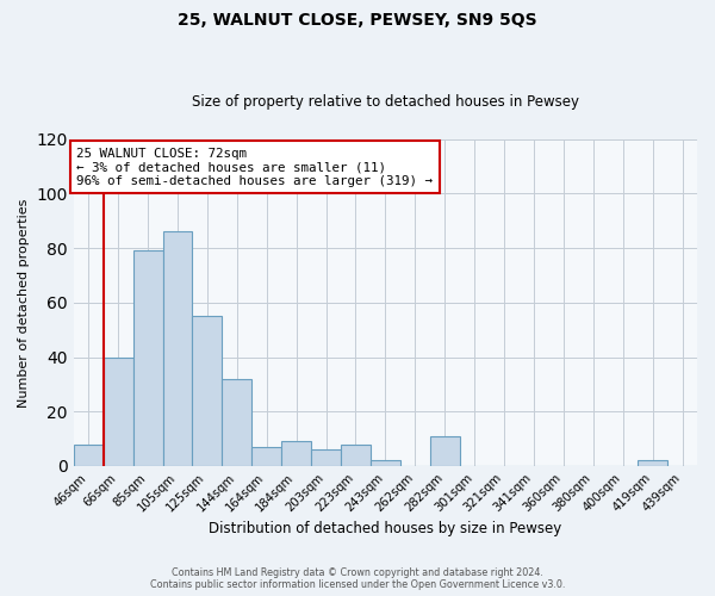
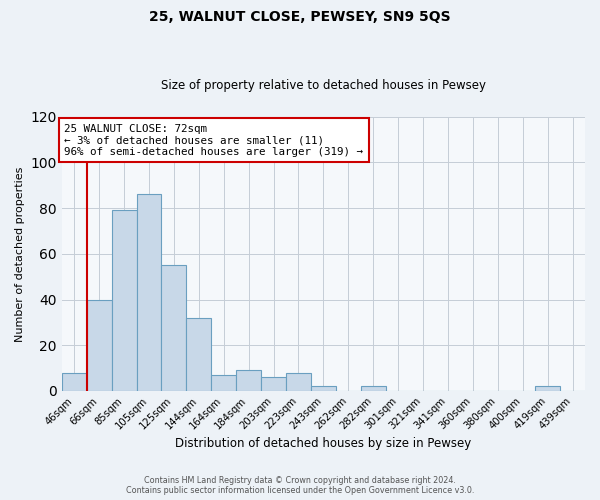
282sqm: 11 -> 2
